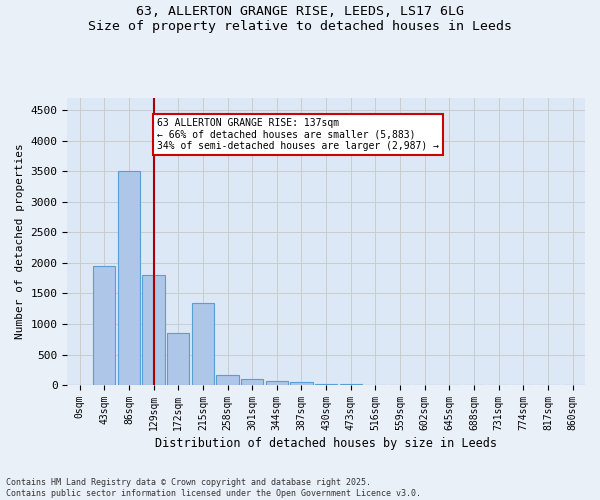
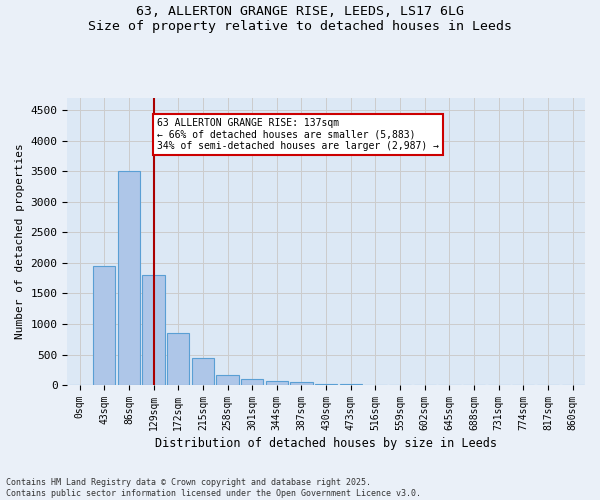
215sqm: 1340 -> 450
